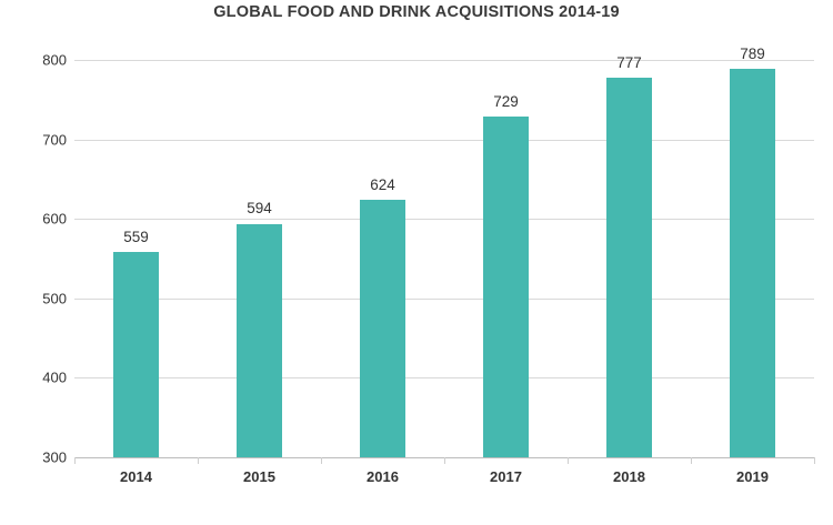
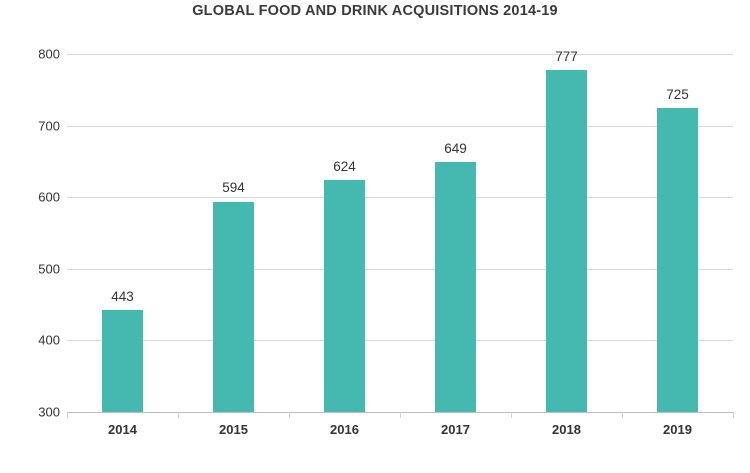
2014: 559 -> 443
2017: 729 -> 649
2019: 789 -> 725
